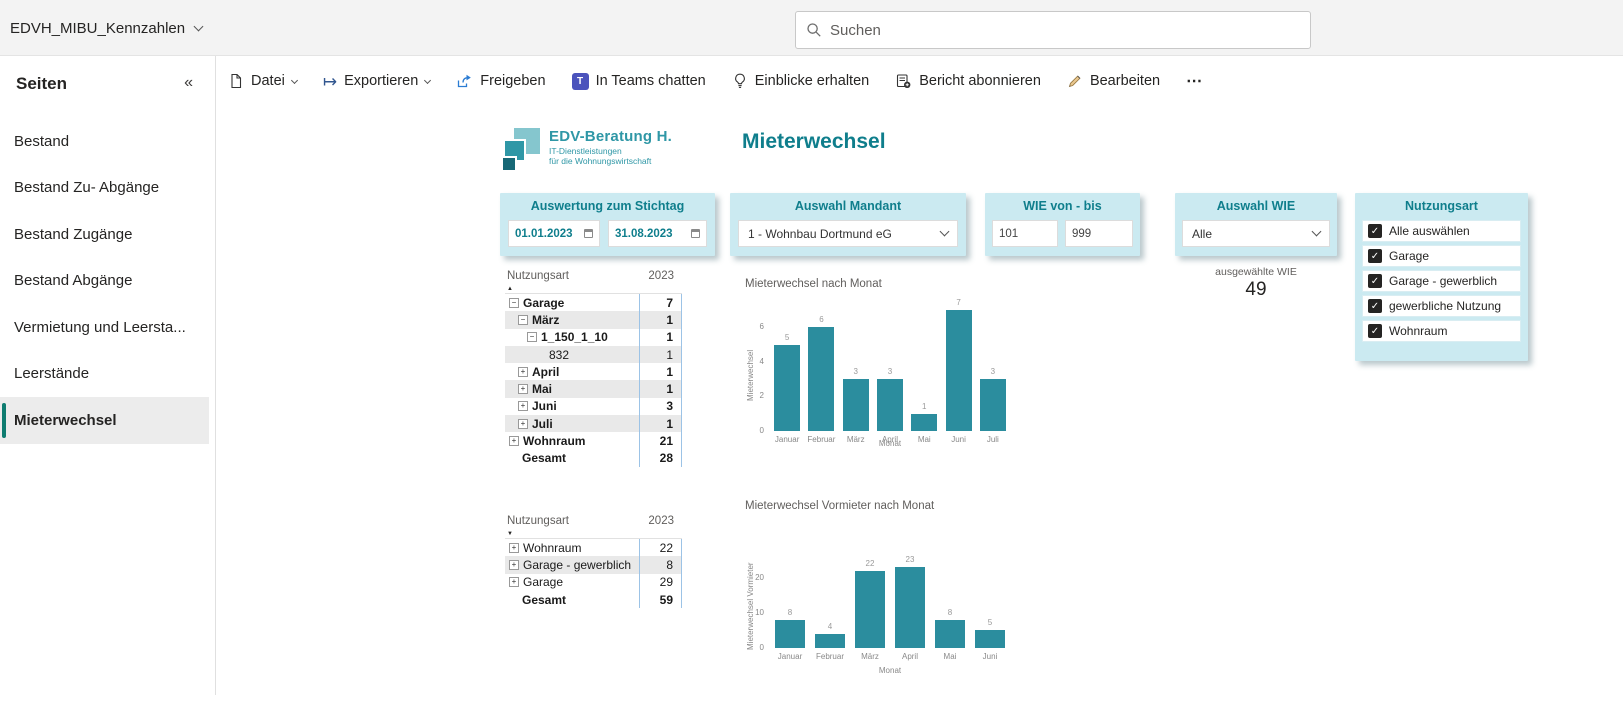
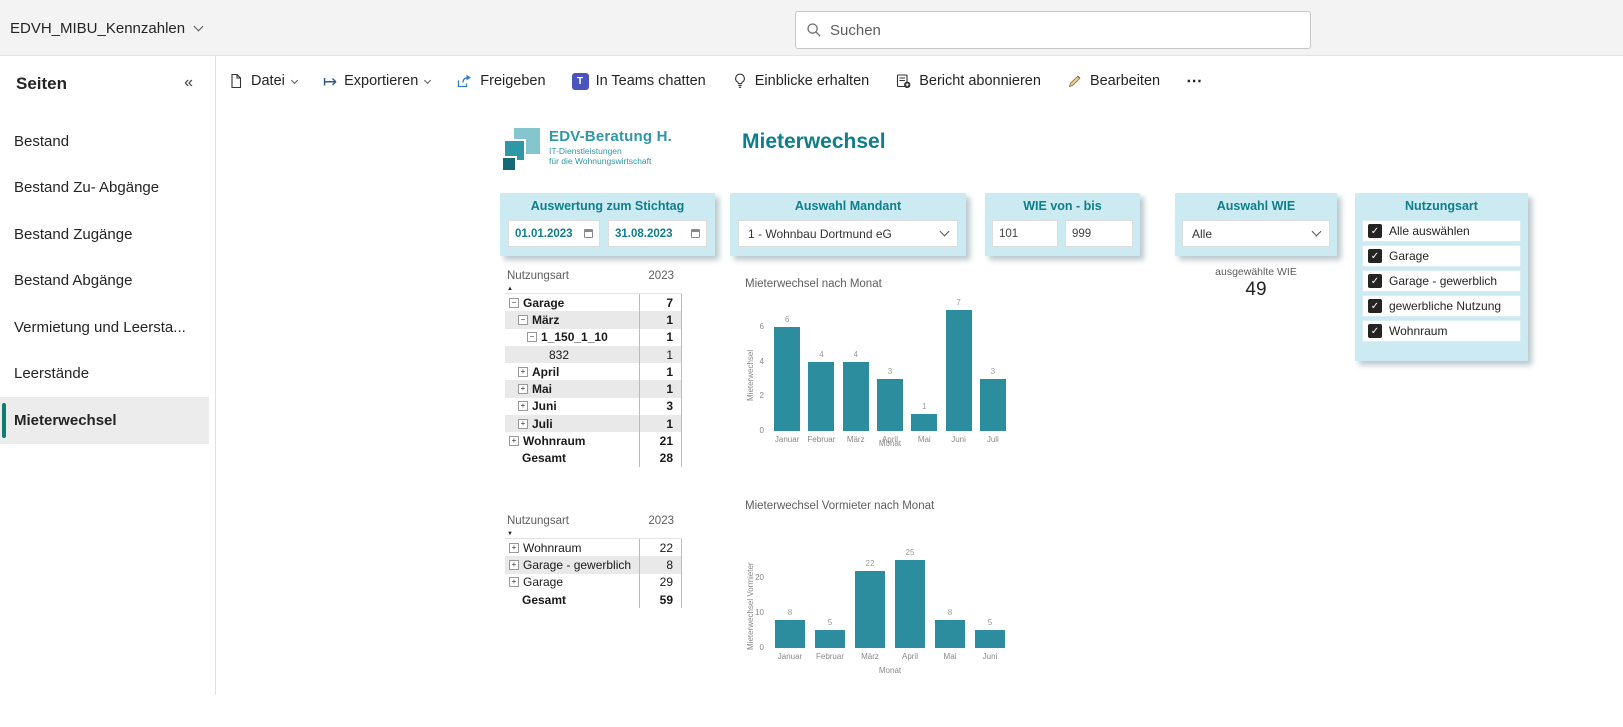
Mieterwechsel nach Monat/Januar: 5 -> 6
Mieterwechsel nach Monat/Februar: 6 -> 4
Mieterwechsel nach Monat/März: 3 -> 4
Mieterwechsel Vormieter nach Monat/Februar: 4 -> 5
Mieterwechsel Vormieter nach Monat/April: 23 -> 25
